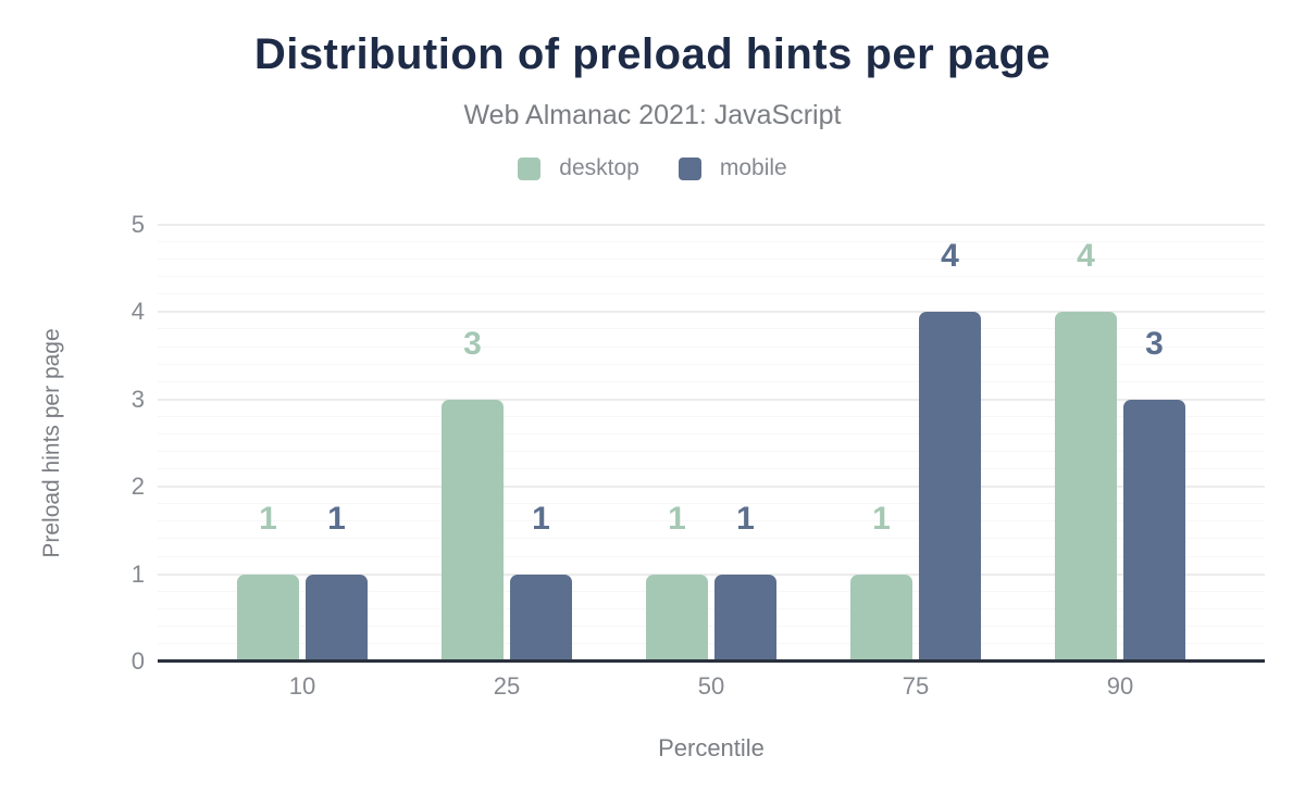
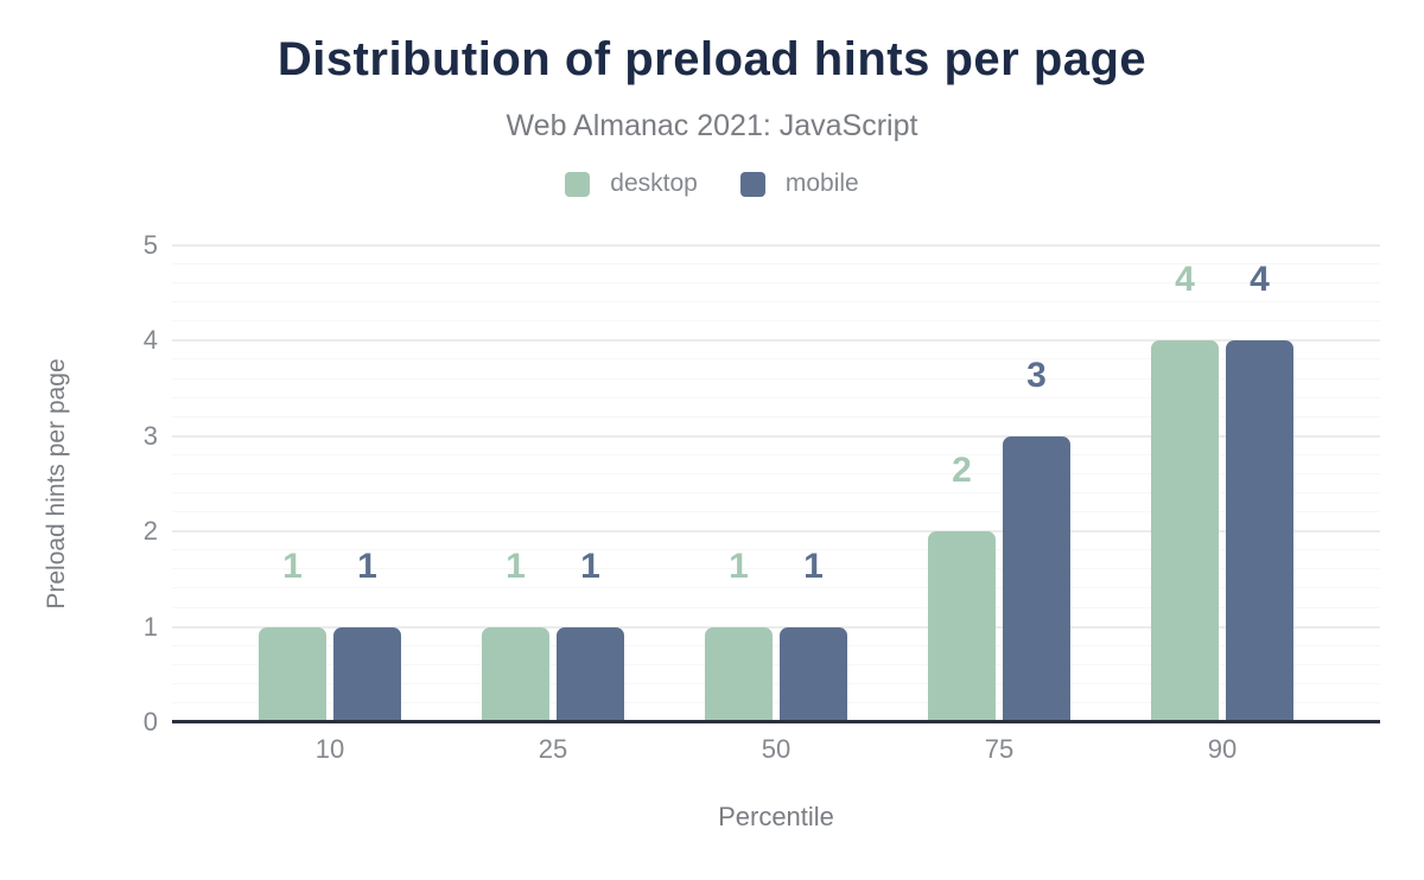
desktop/25: 3 -> 1
desktop/75: 1 -> 2
mobile/75: 4 -> 3
mobile/90: 3 -> 4
